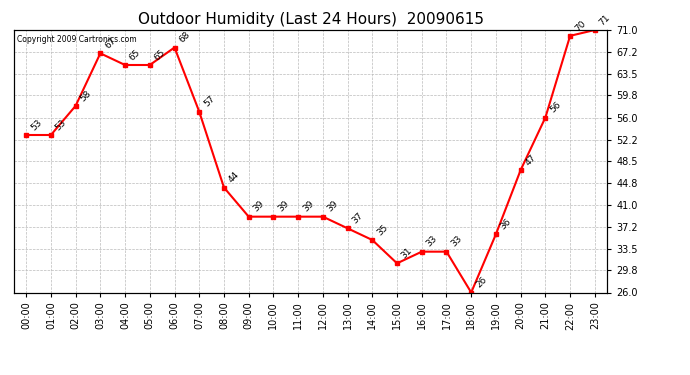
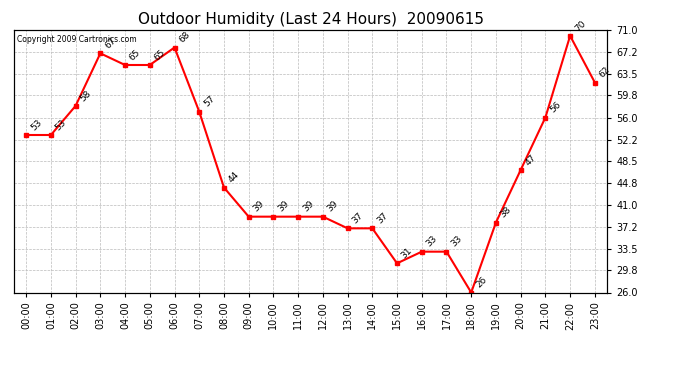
14:00: 35 -> 37
19:00: 36 -> 38
23:00: 71 -> 62
